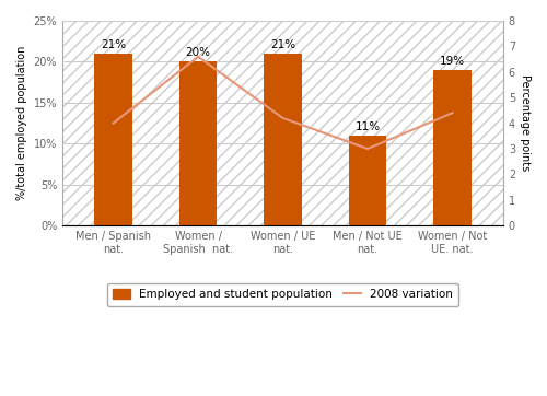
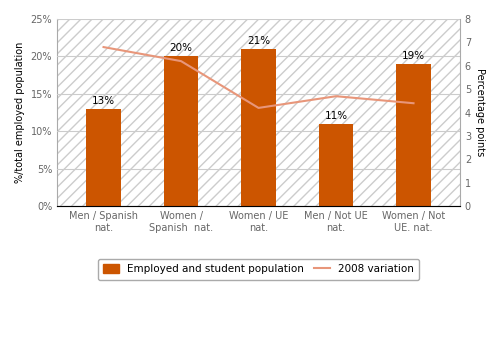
Employed and student population/Men / Spanish nat.: 21% -> 13%
2008 variation/Men / Spanish nat.: 4.0 -> 6.8
2008 variation/Women / Spanish nat.: 6.6 -> 6.2
2008 variation/Men / Not UE nat.: 3.0 -> 4.7
